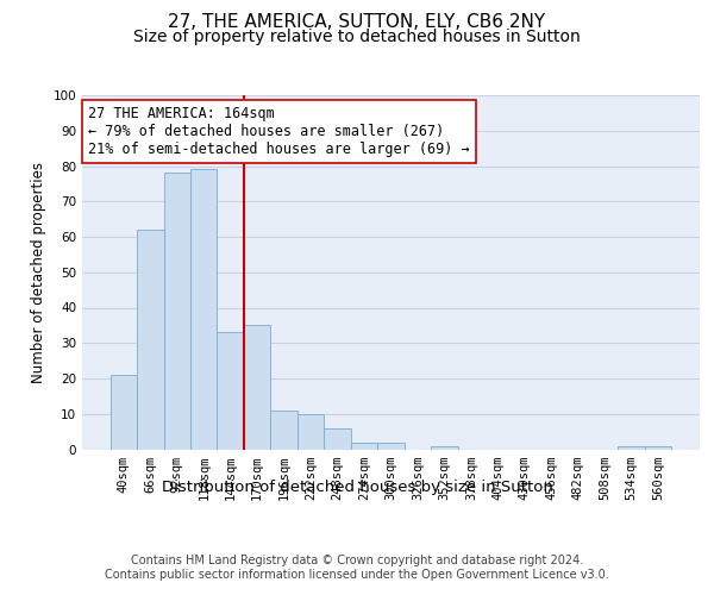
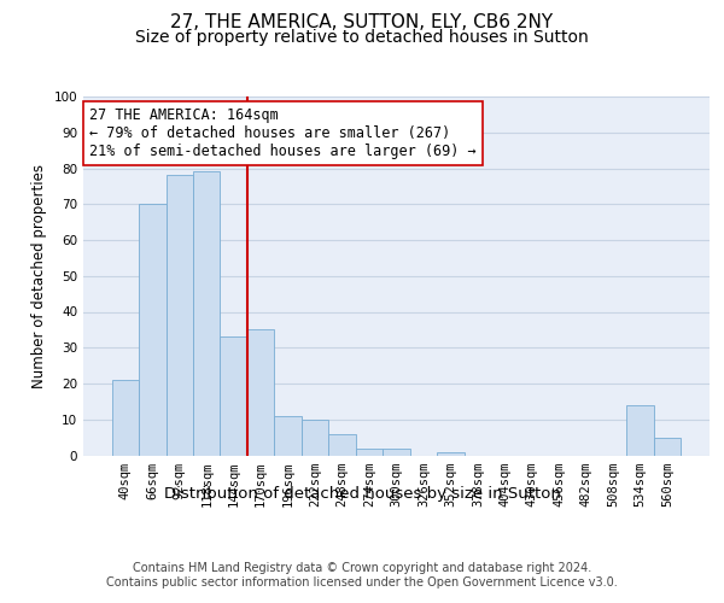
66sqm: 62 -> 70
534sqm: 1 -> 14
560sqm: 1 -> 5
